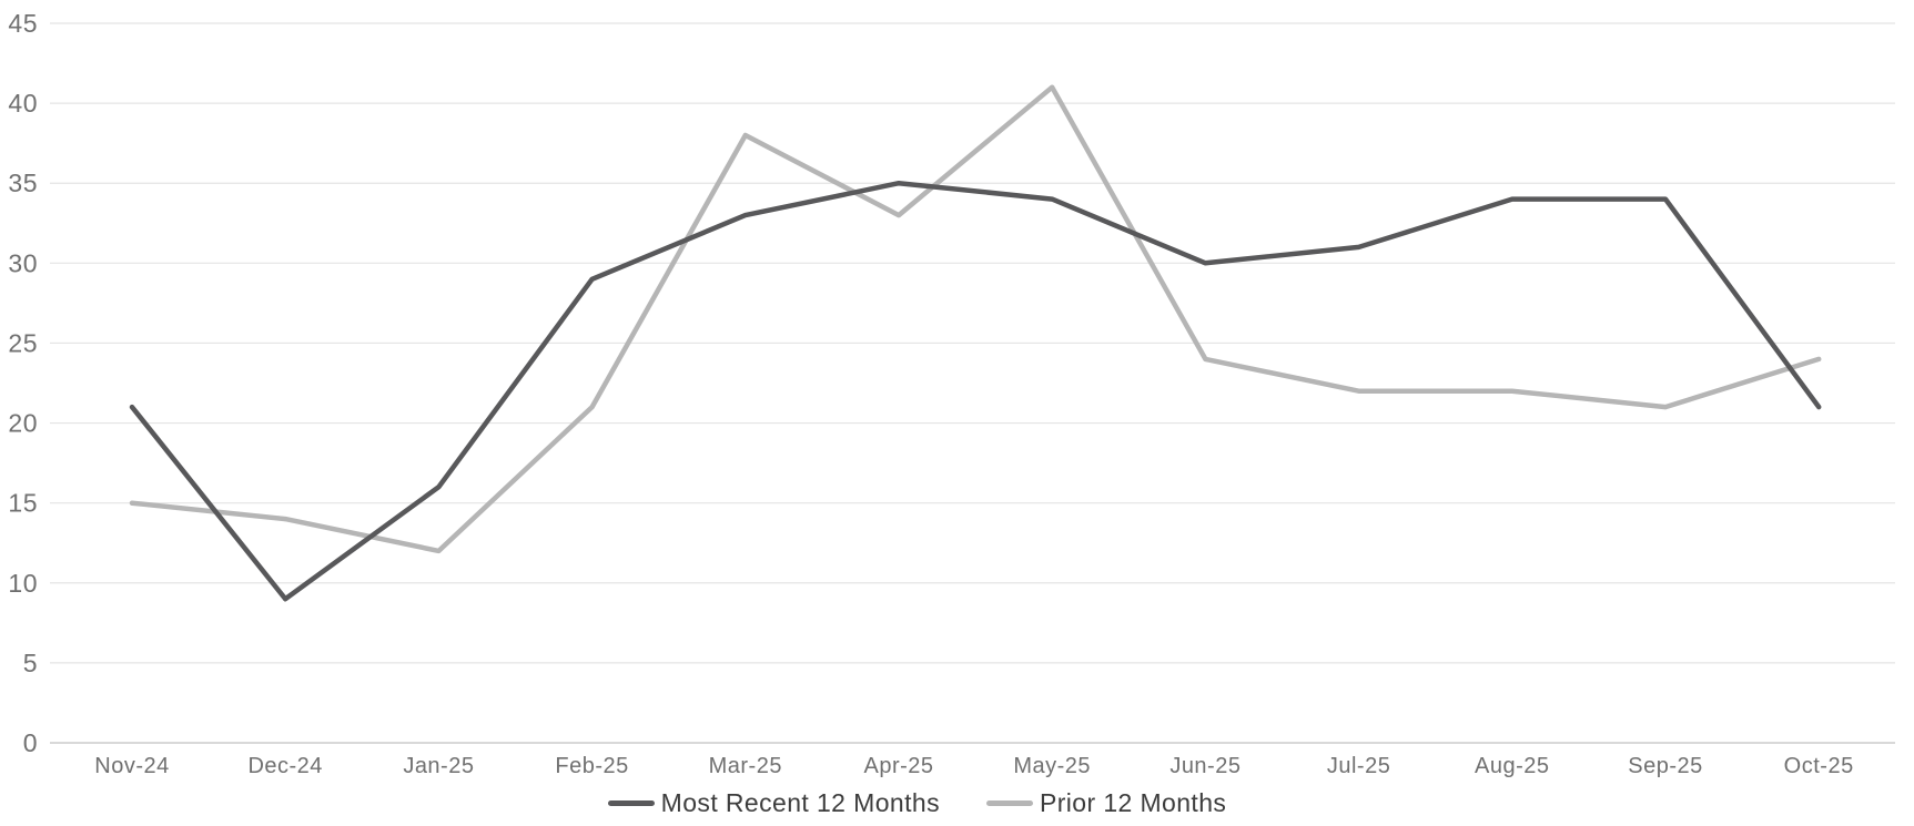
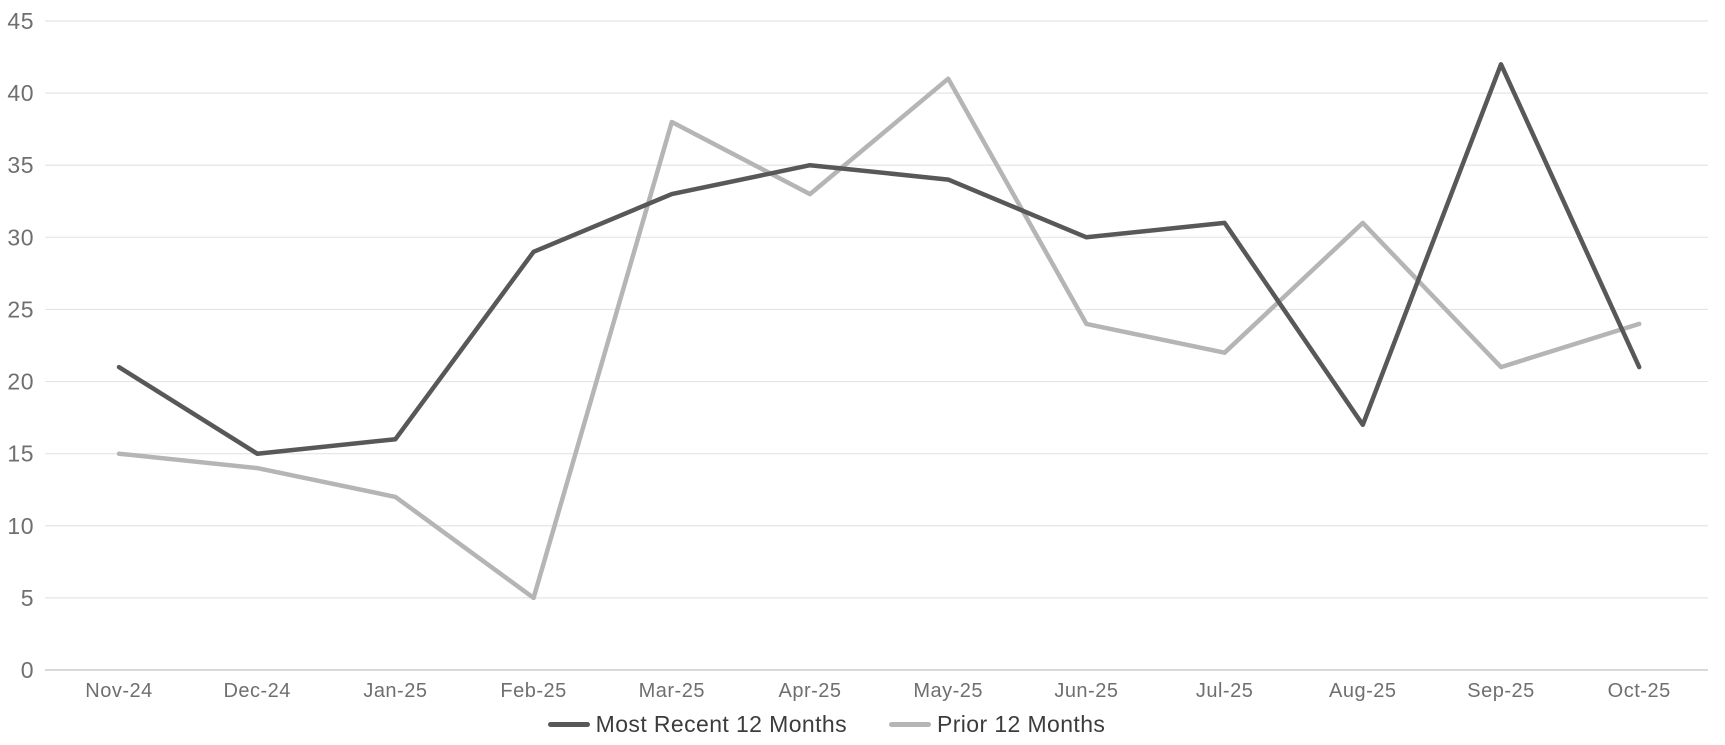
Most Recent 12 Months/Dec-24: 9 -> 15
Prior 12 Months/Feb-25: 21 -> 5
Most Recent 12 Months/Aug-25: 34 -> 17
Prior 12 Months/Aug-25: 22 -> 31
Most Recent 12 Months/Sep-25: 34 -> 42
